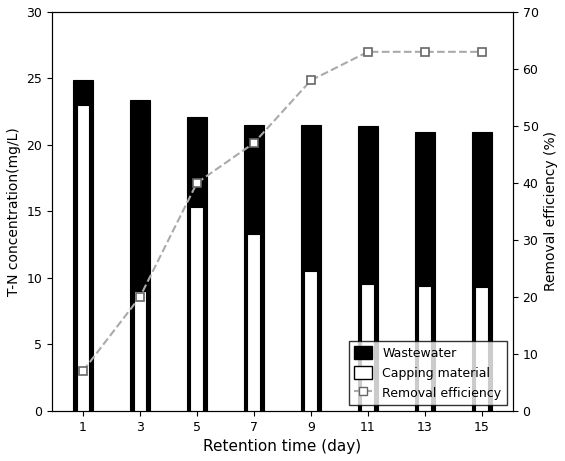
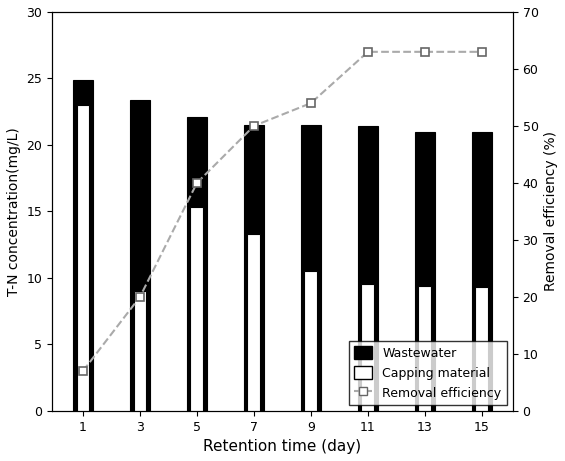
Removal efficiency/7: 47 -> 50
Removal efficiency/9: 58 -> 54
